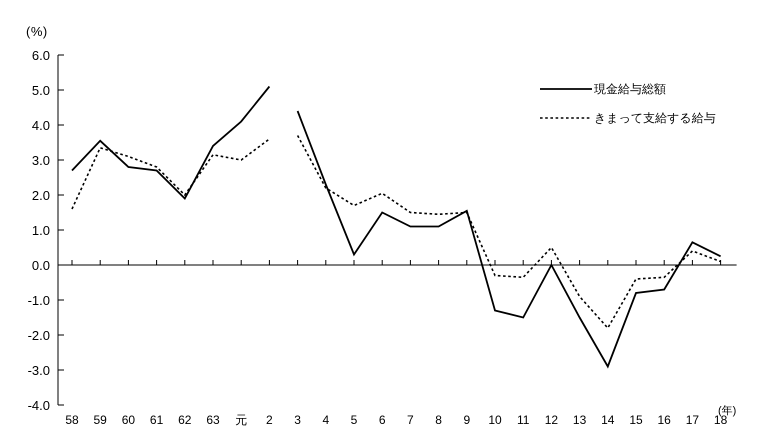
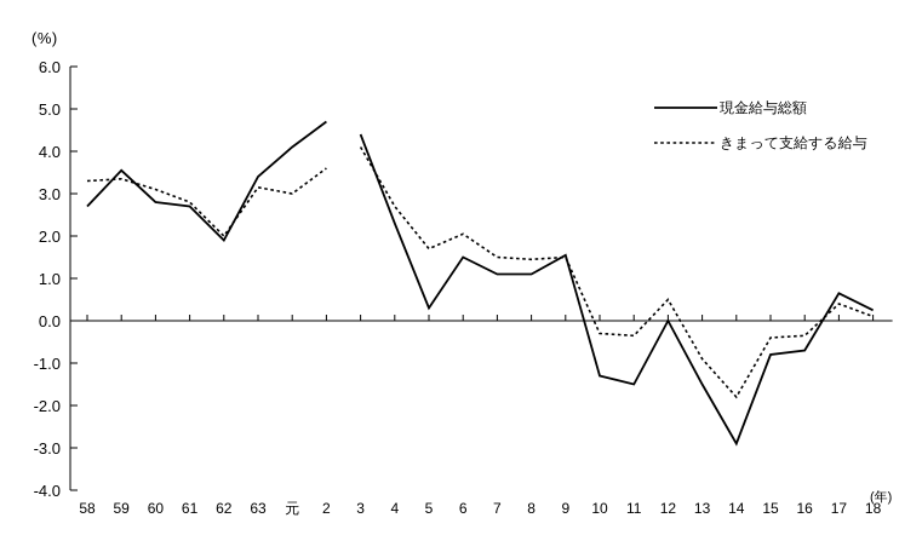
きまって支給する給与/58: 1.6 -> 3.3
現金給与総額/2: 5.1 -> 4.7
きまって支給する給与/3: 3.7 -> 4.1
きまって支給する給与/4: 2.2 -> 2.7
